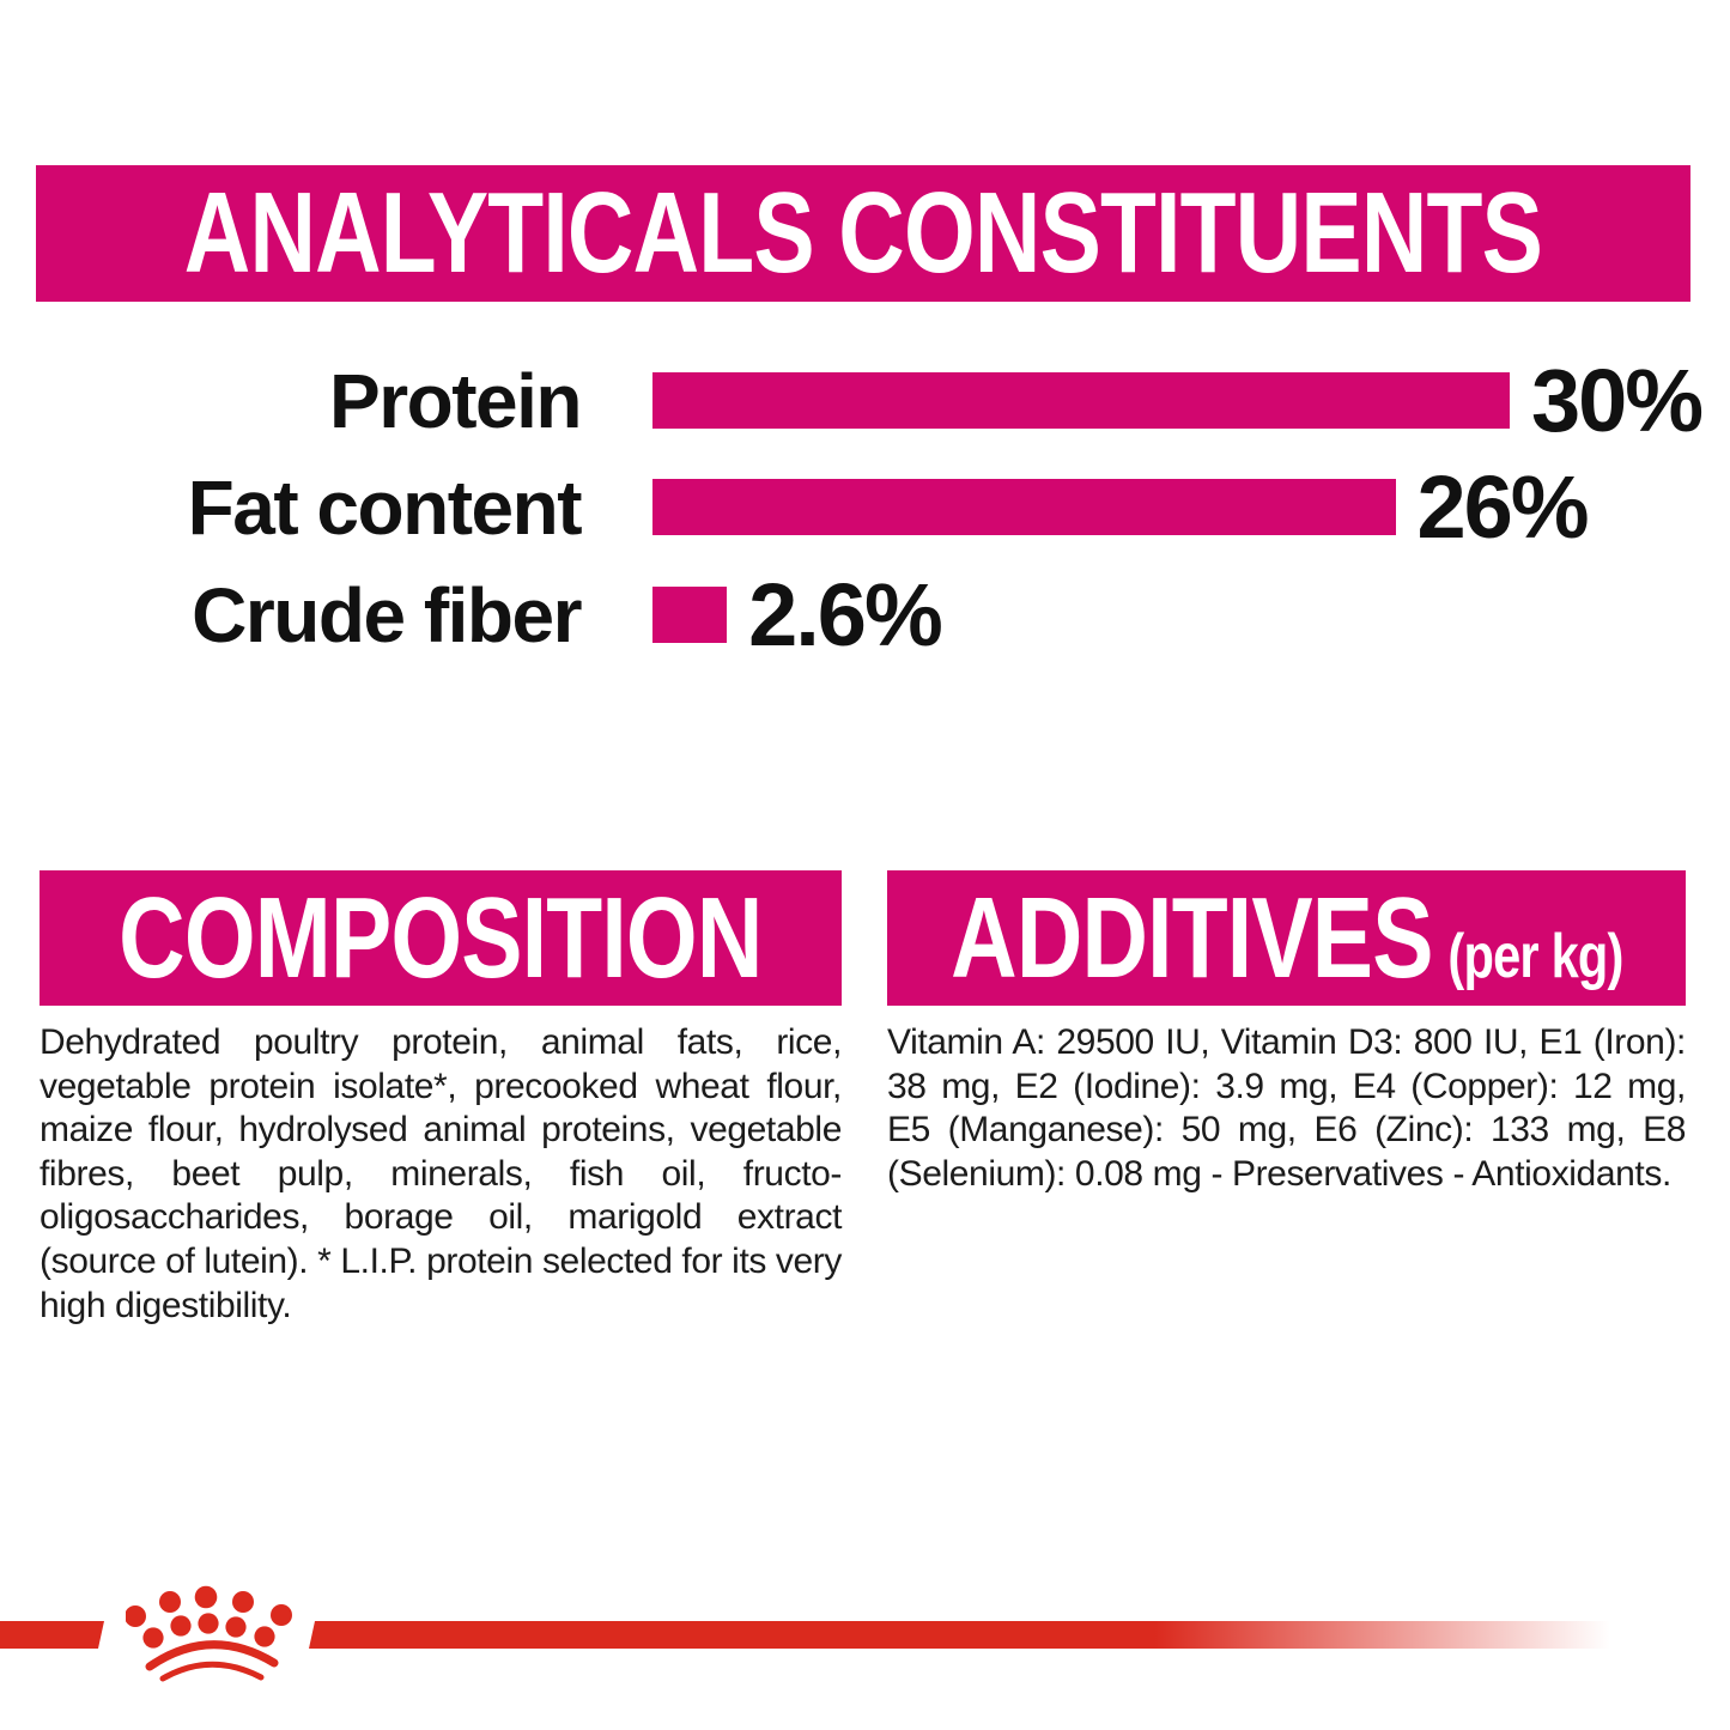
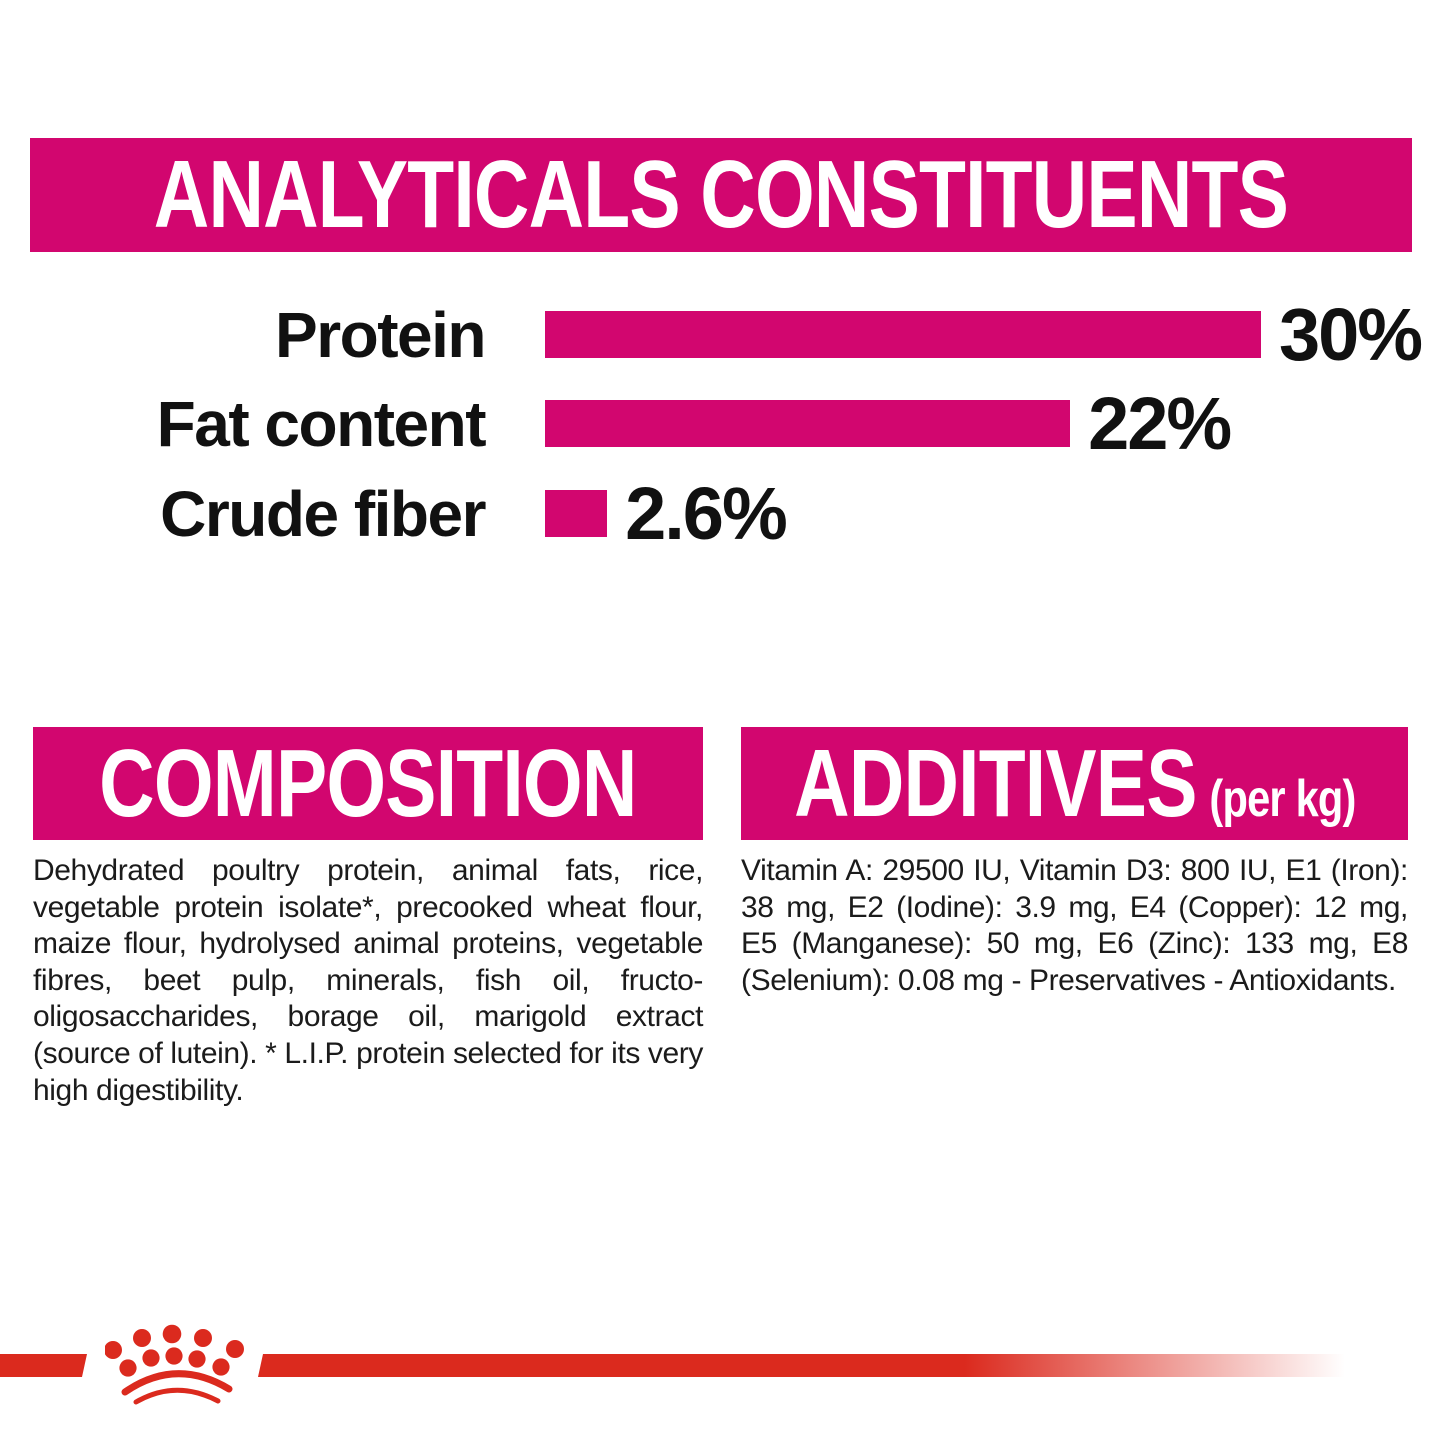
Fat content: 26% -> 22%
